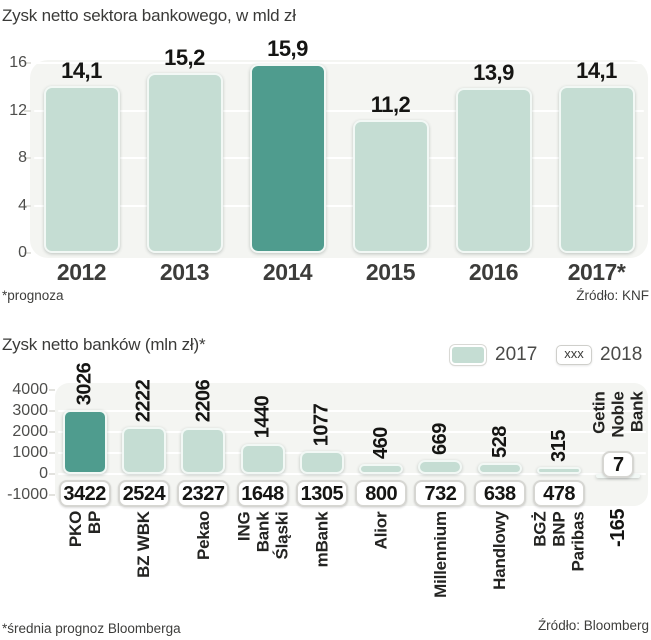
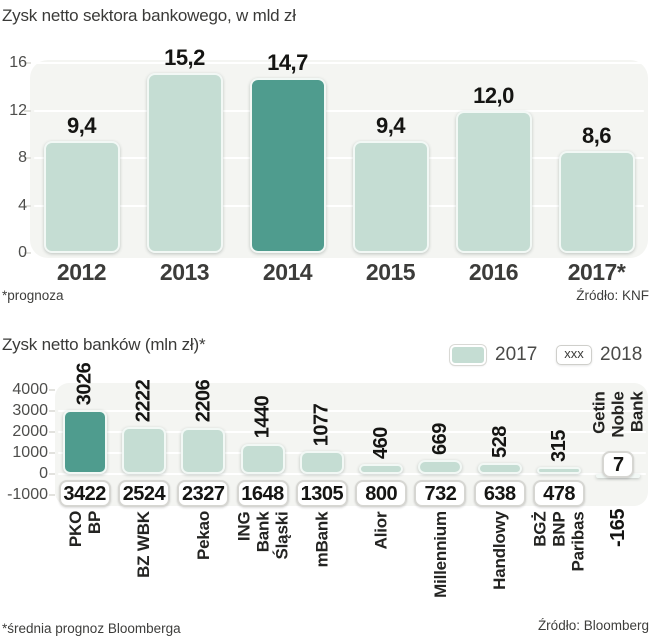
Zysk netto sektora bankowego, w mld zł/2012: 14,1 -> 9,4
Zysk netto sektora bankowego, w mld zł/2014: 15,9 -> 14,7
Zysk netto sektora bankowego, w mld zł/2015: 11,2 -> 9,4
Zysk netto sektora bankowego, w mld zł/2016: 13,9 -> 12,0
Zysk netto sektora bankowego, w mld zł/2017*: 14,1 -> 8,6
